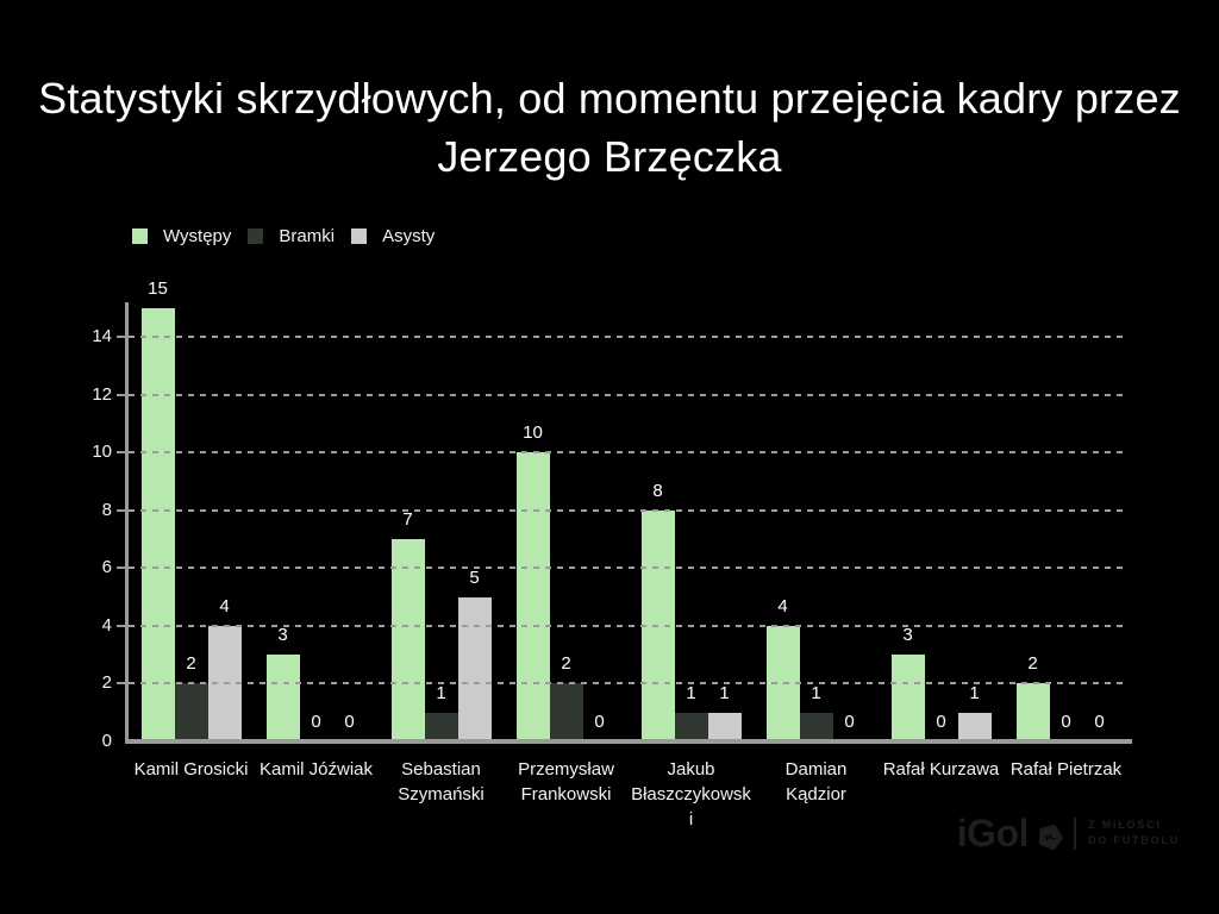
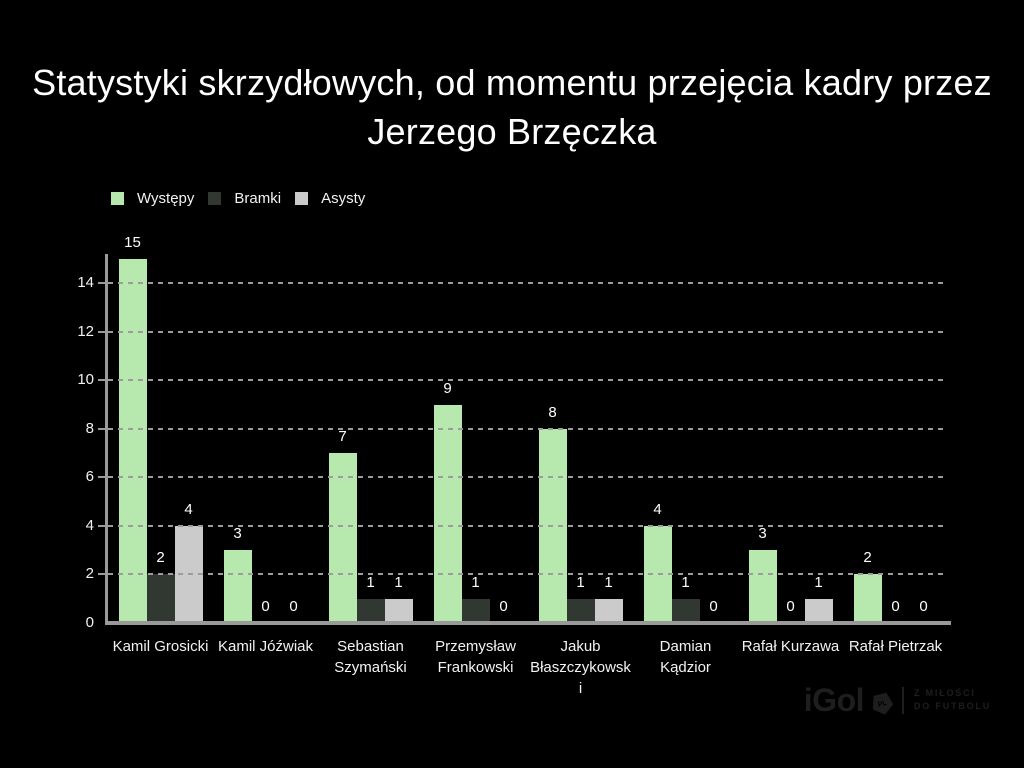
Asysty/Sebastian Szymański: 5 -> 1
Występy/Przemysław Frankowski: 10 -> 9
Bramki/Przemysław Frankowski: 2 -> 1
